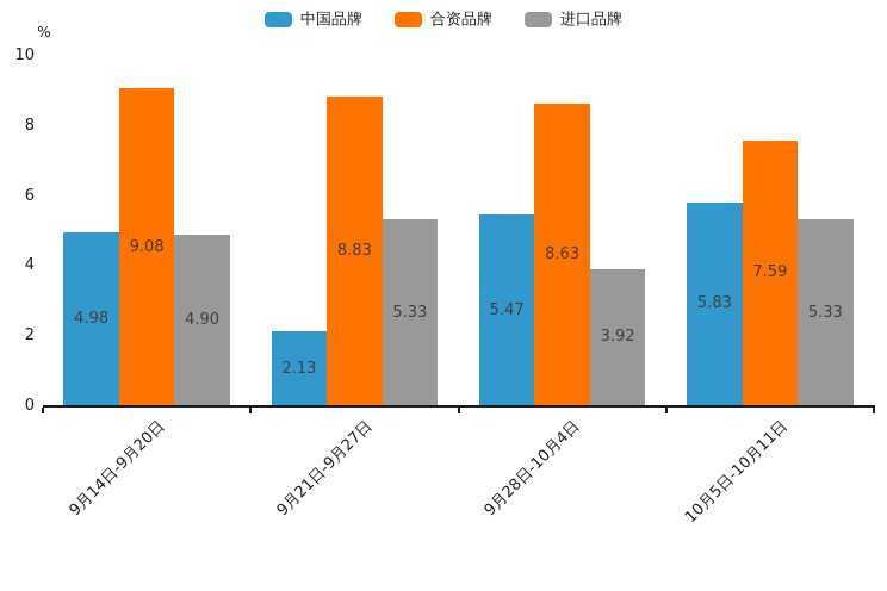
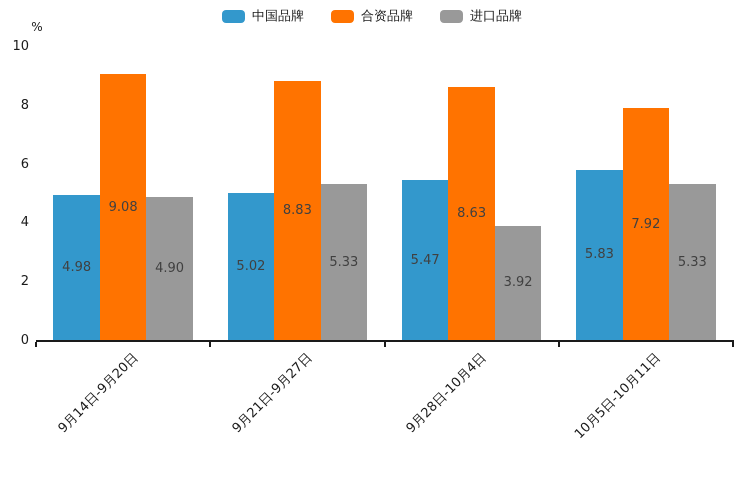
中国品牌/9月21日-9月27日: 2.13 -> 5.02
合资品牌/10月5日-10月11日: 7.59 -> 7.92
